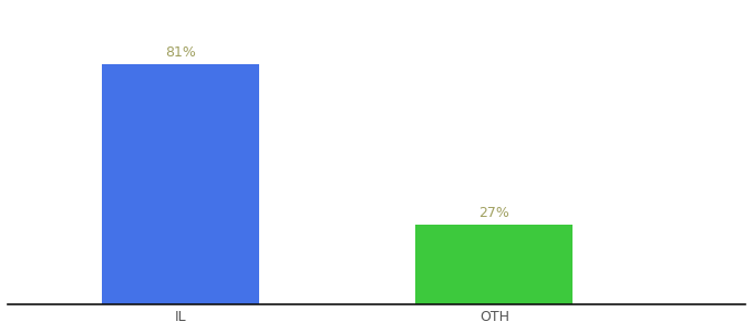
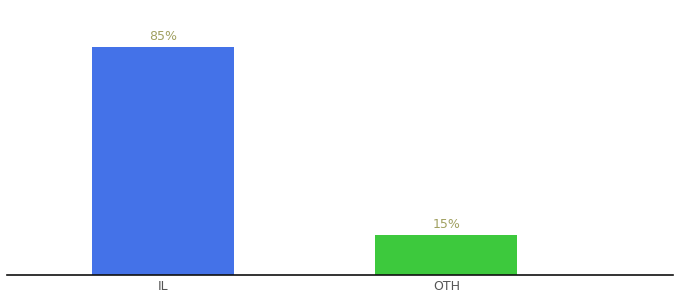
IL: 81% -> 85%
OTH: 27% -> 15%
